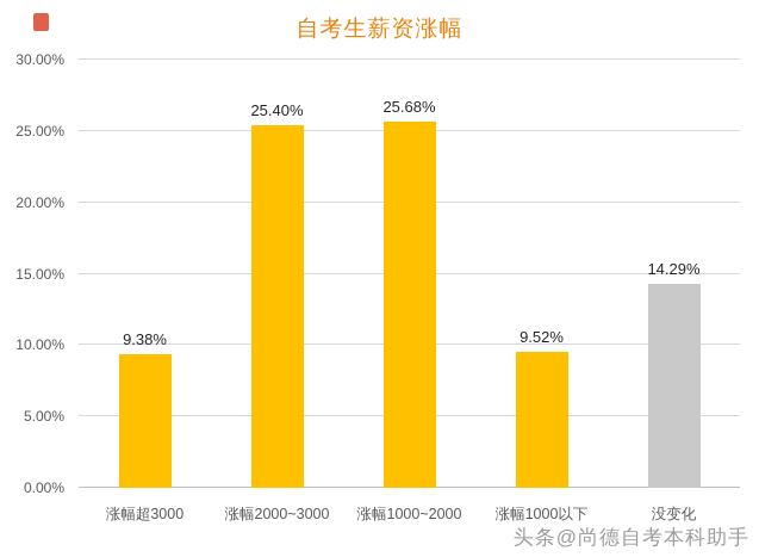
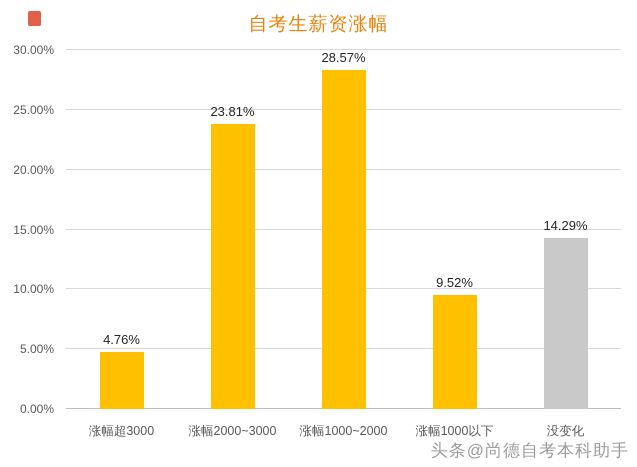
涨幅超3000: 9.38% -> 4.76%
涨幅2000~3000: 25.40% -> 23.81%
涨幅1000~2000: 25.68% -> 28.57%
